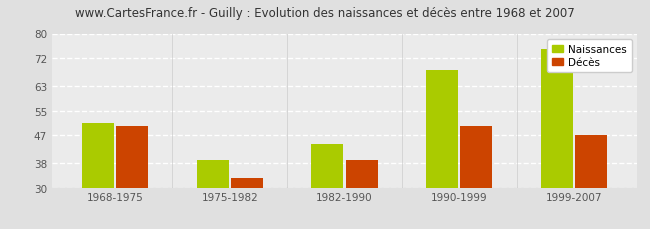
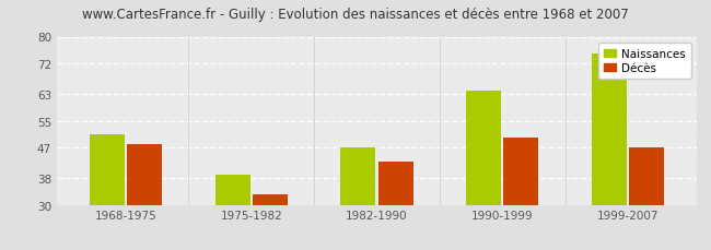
Décès/1968-1975: 50 -> 48
Naissances/1982-1990: 44 -> 47
Décès/1982-1990: 39 -> 43
Naissances/1990-1999: 68 -> 64
